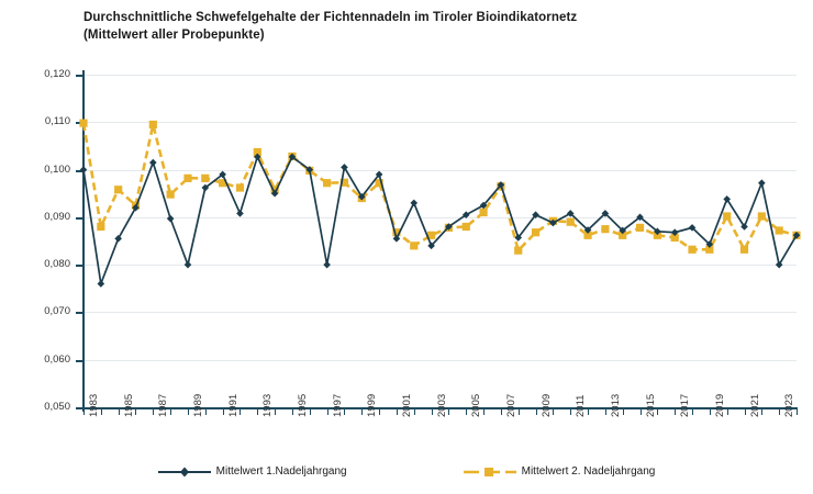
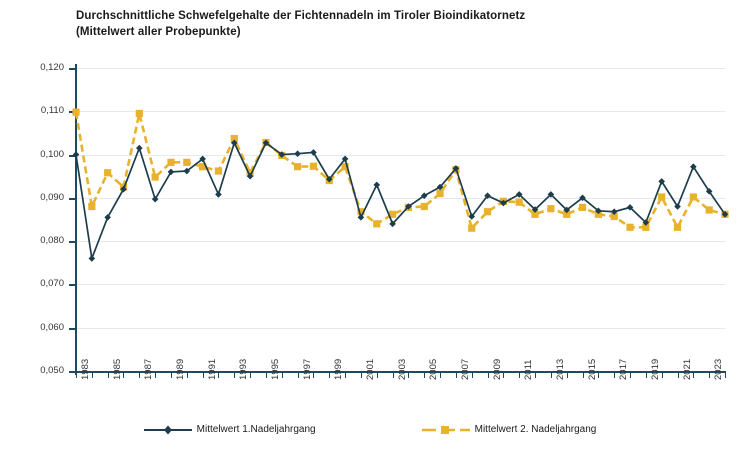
Mittelwert 1.Nadeljahrgang/1989: 0,08 -> 0,10
Mittelwert 1.Nadeljahrgang/1997: 0,08 -> 0,10
Mittelwert 1.Nadeljahrgang/2023: 0,08 -> 0,09
